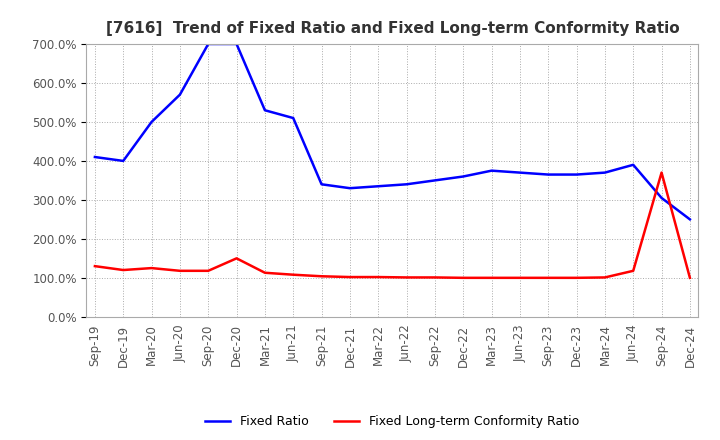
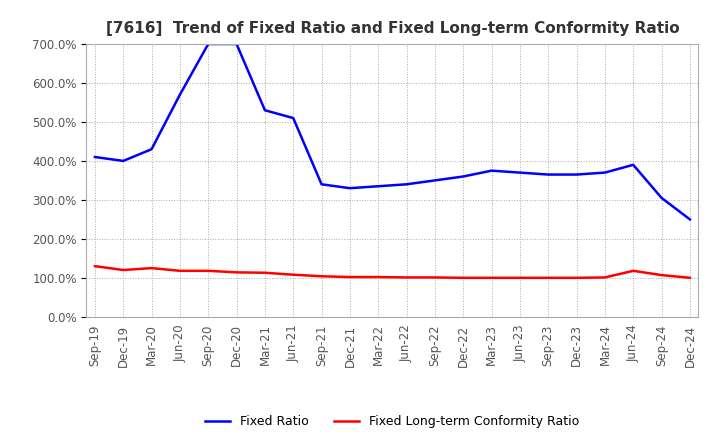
Fixed Ratio/Mar-20: 500% -> 430%
Fixed Long-term Conformity Ratio/Dec-20: 150% -> 114%
Fixed Long-term Conformity Ratio/Sep-24: 370% -> 107%
